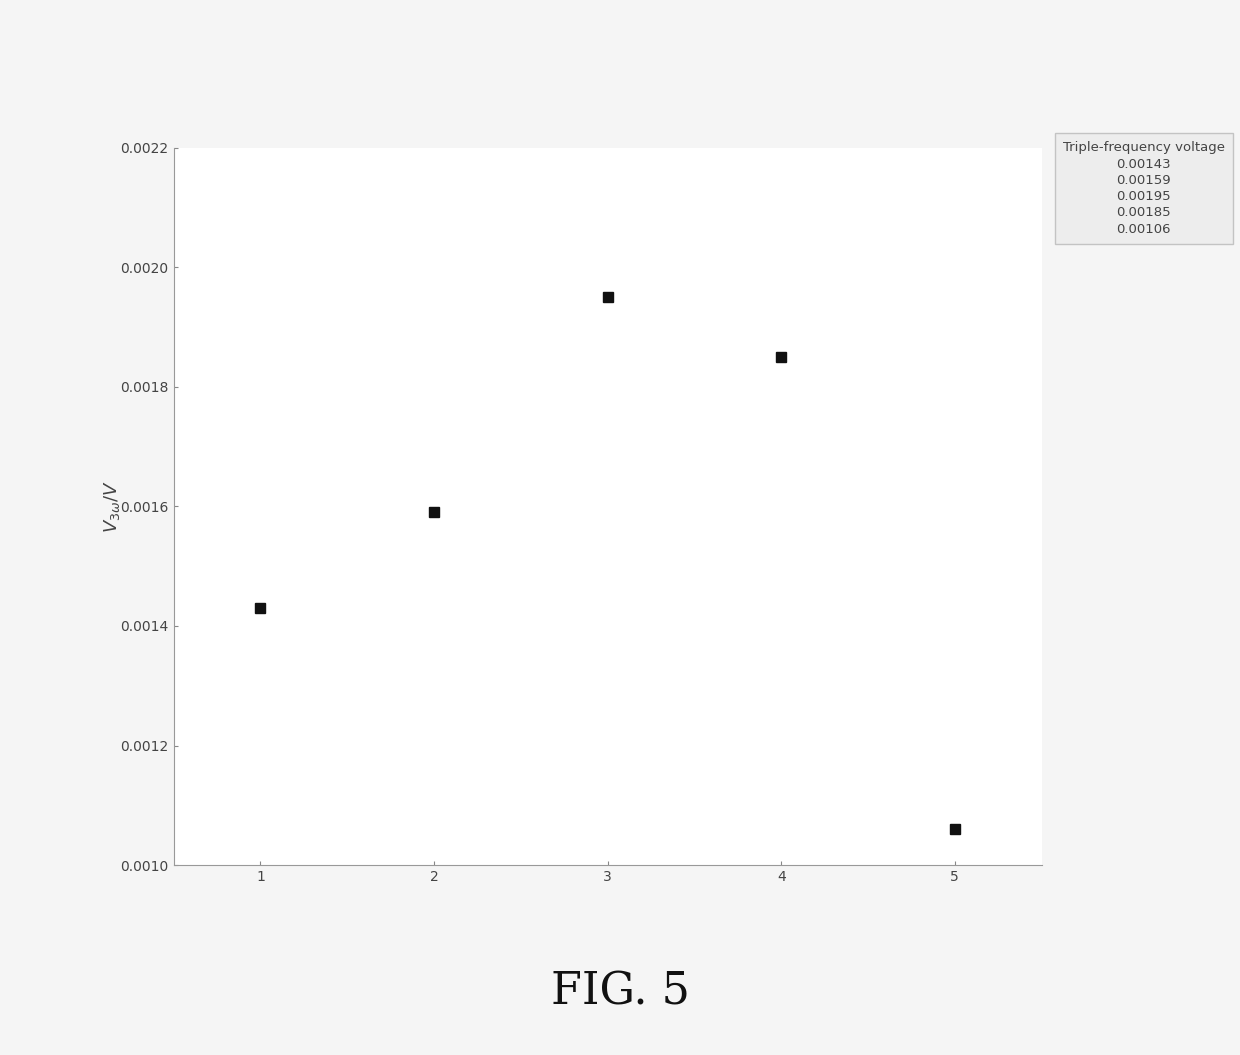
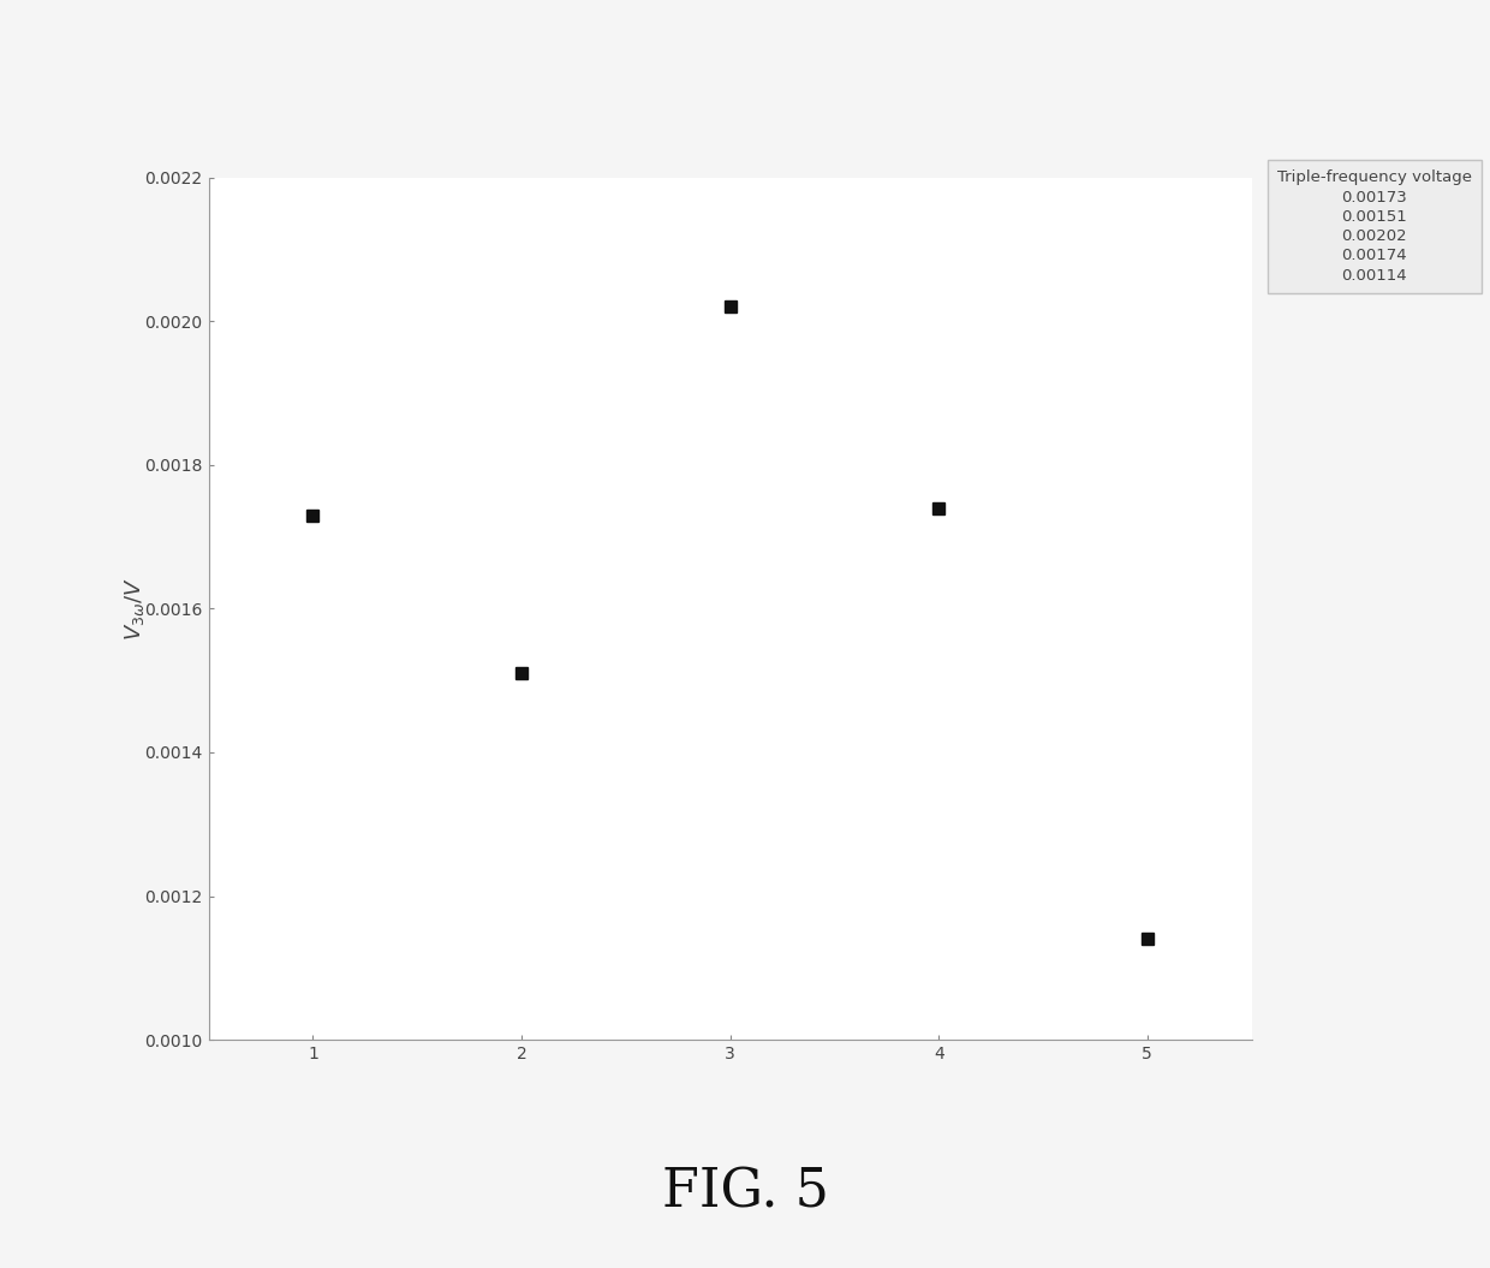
1: 0.00143 -> 0.00173
2: 0.00159 -> 0.00151
3: 0.00195 -> 0.00202
4: 0.00185 -> 0.00174
5: 0.00106 -> 0.00114
